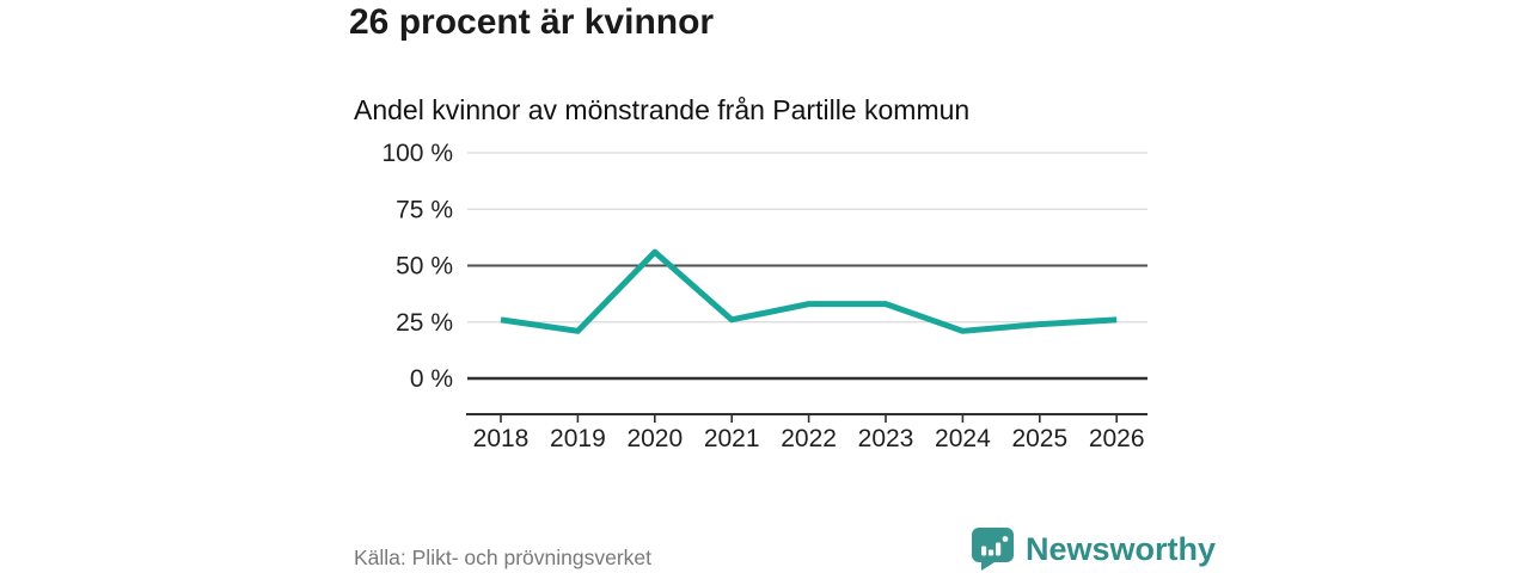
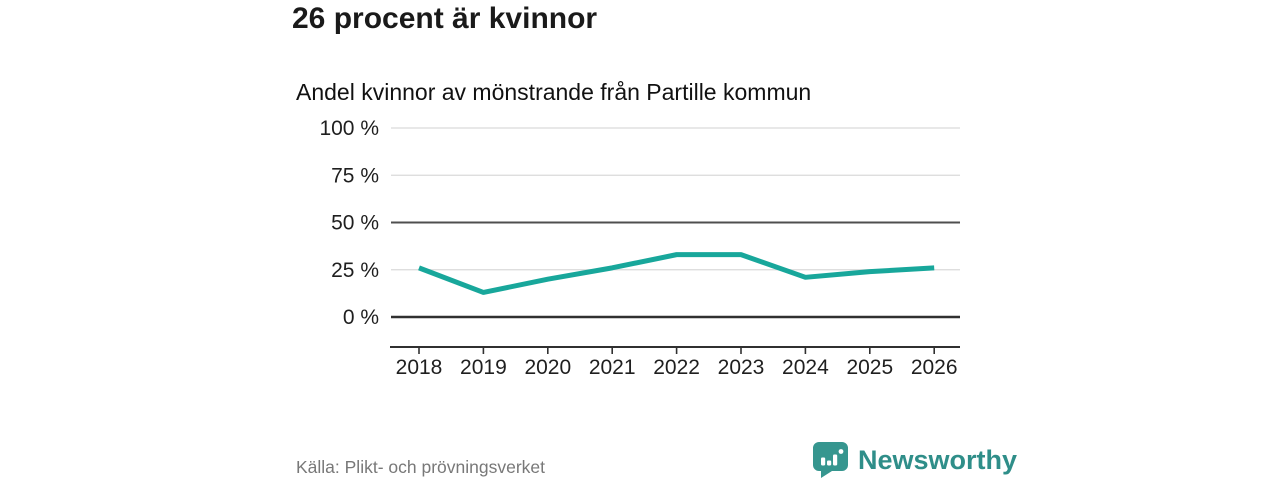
2019: 21% -> 13%
2020: 56% -> 20%
